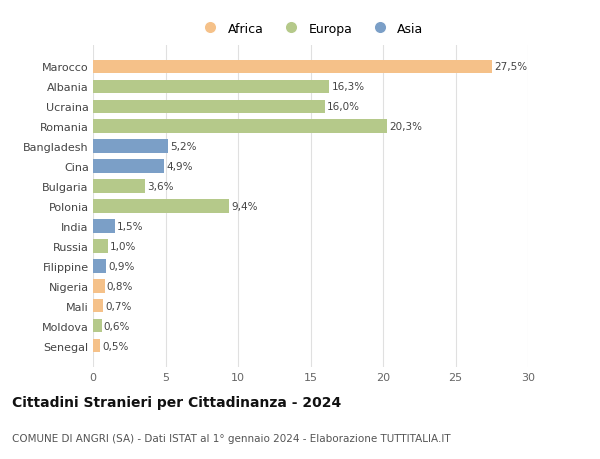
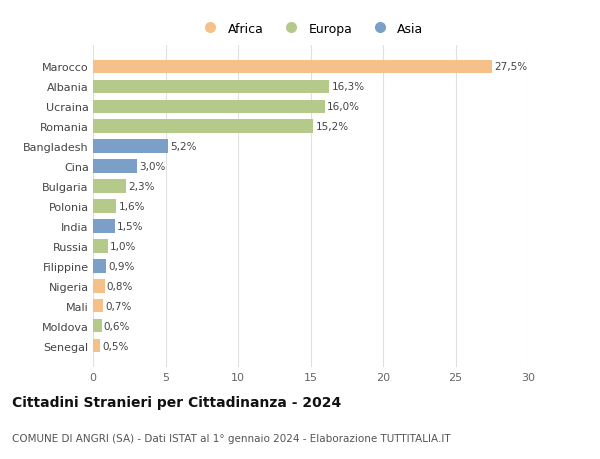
Romania: 20,3% -> 15,2%
Cina: 4,9% -> 3,0%
Bulgaria: 3,6% -> 2,3%
Polonia: 9,4% -> 1,6%
